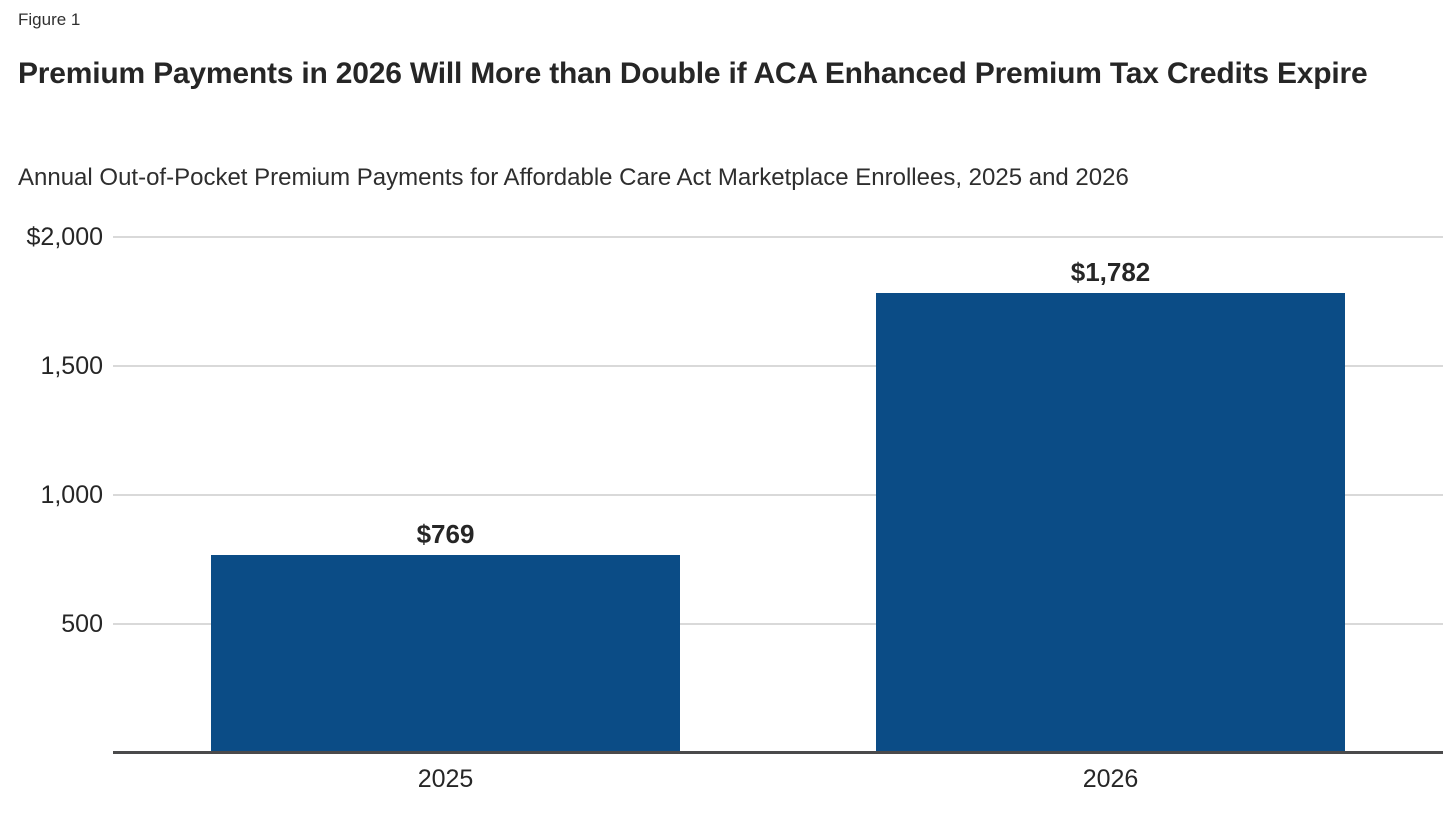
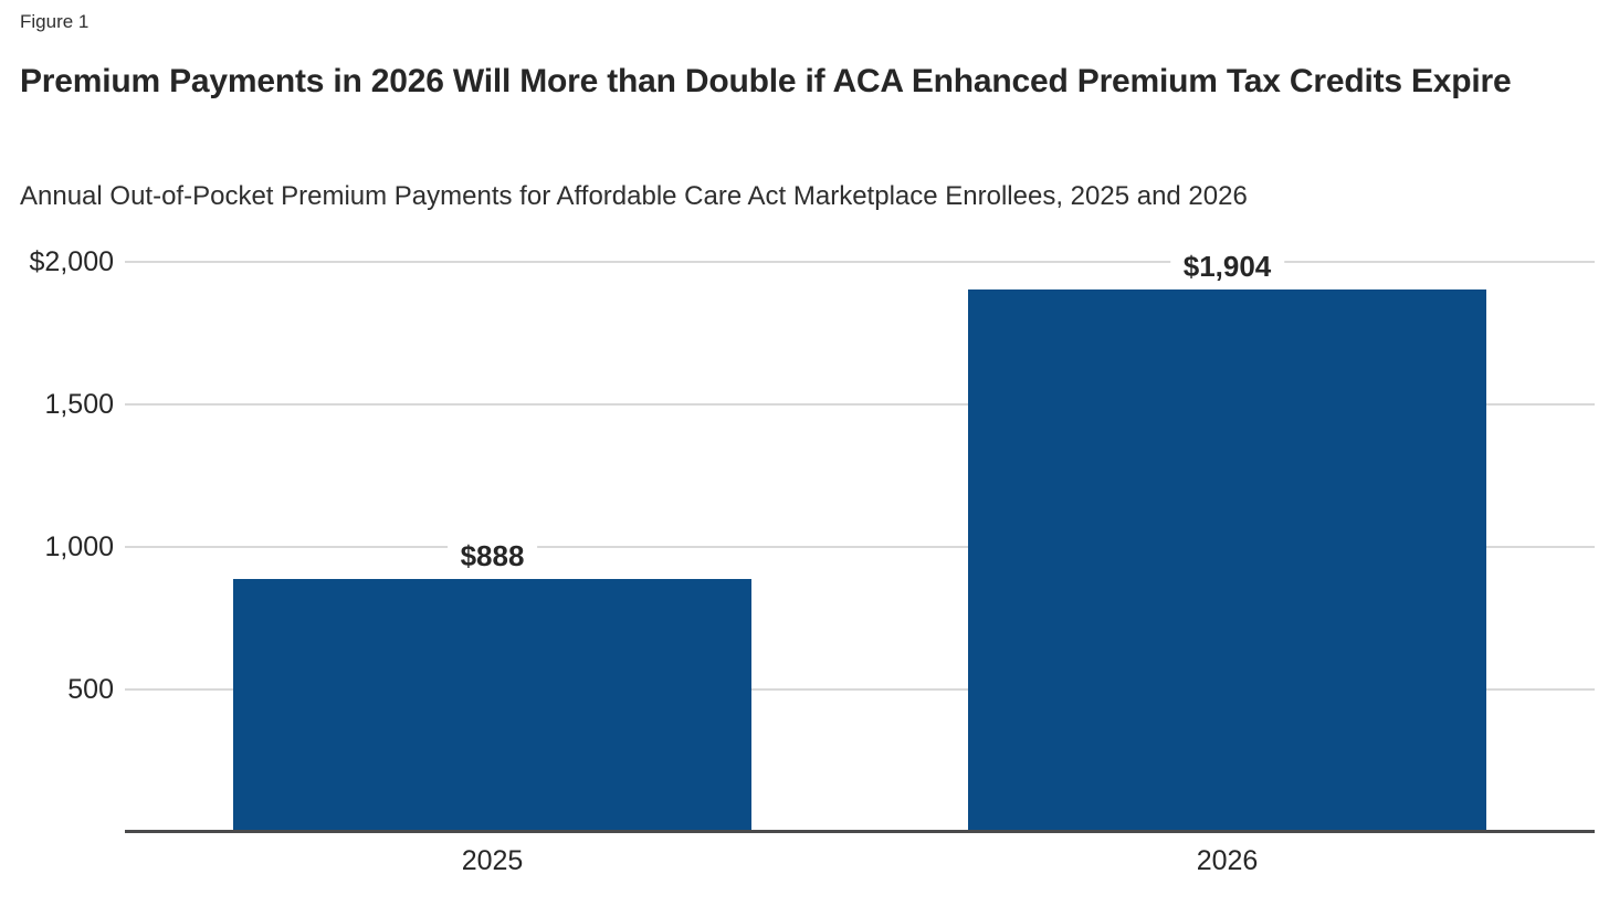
2025: $769 -> $888
2026: $1,782 -> $1,904
